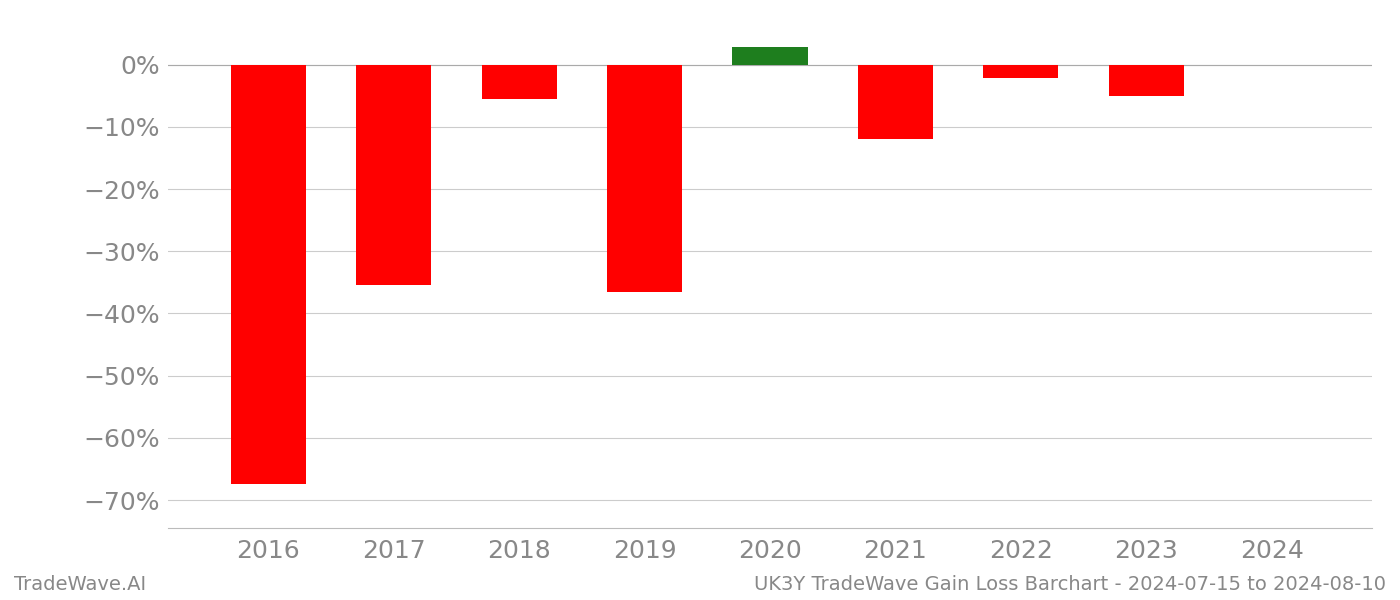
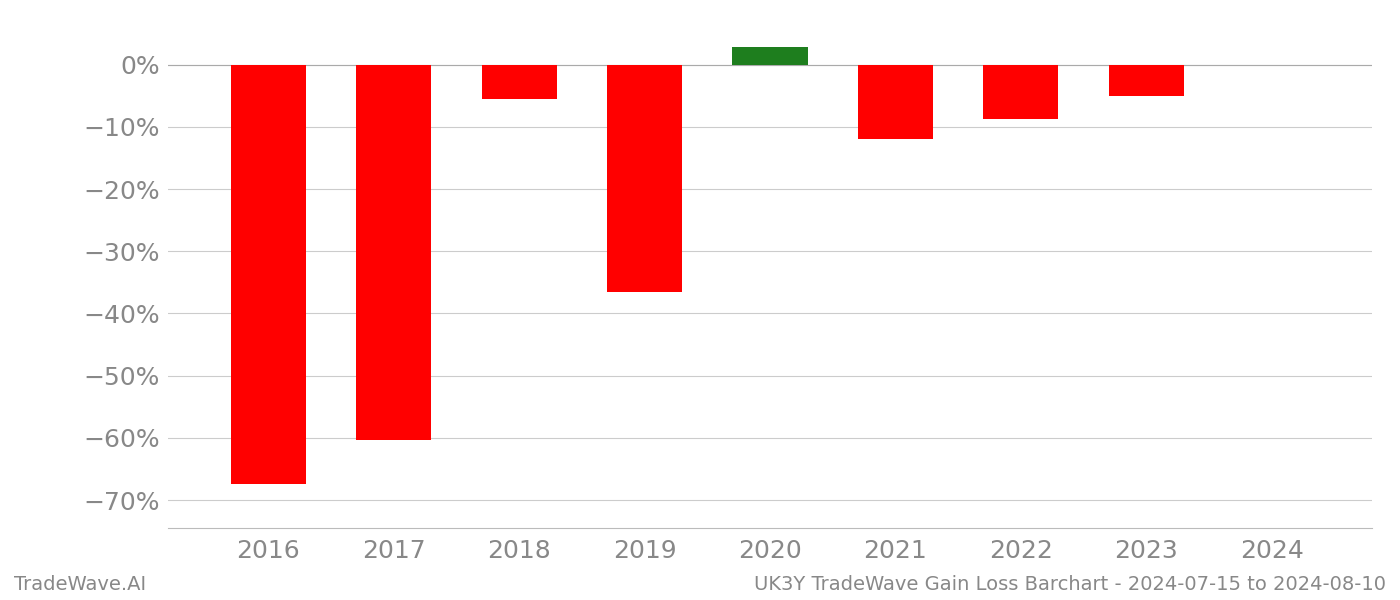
2017: -35.5% -> -60.4%
2022: -2.2% -> -8.8%
